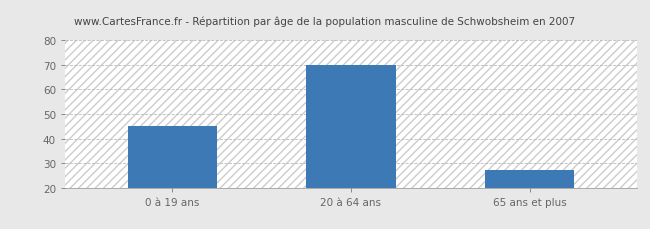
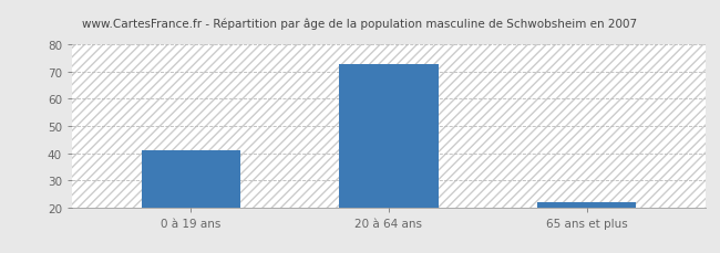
0 à 19 ans: 45 -> 41
20 à 64 ans: 70 -> 73
65 ans et plus: 27 -> 22
